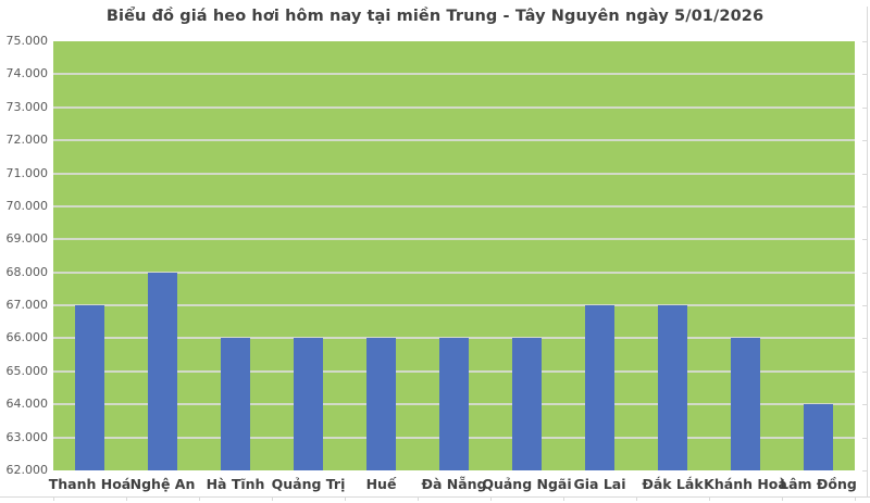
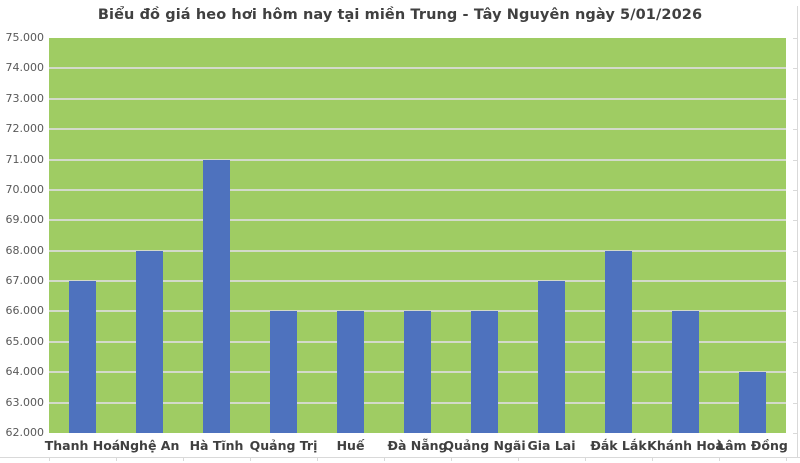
Hà Tĩnh: 66000 -> 71000
Đắk Lắk: 67000 -> 68000
